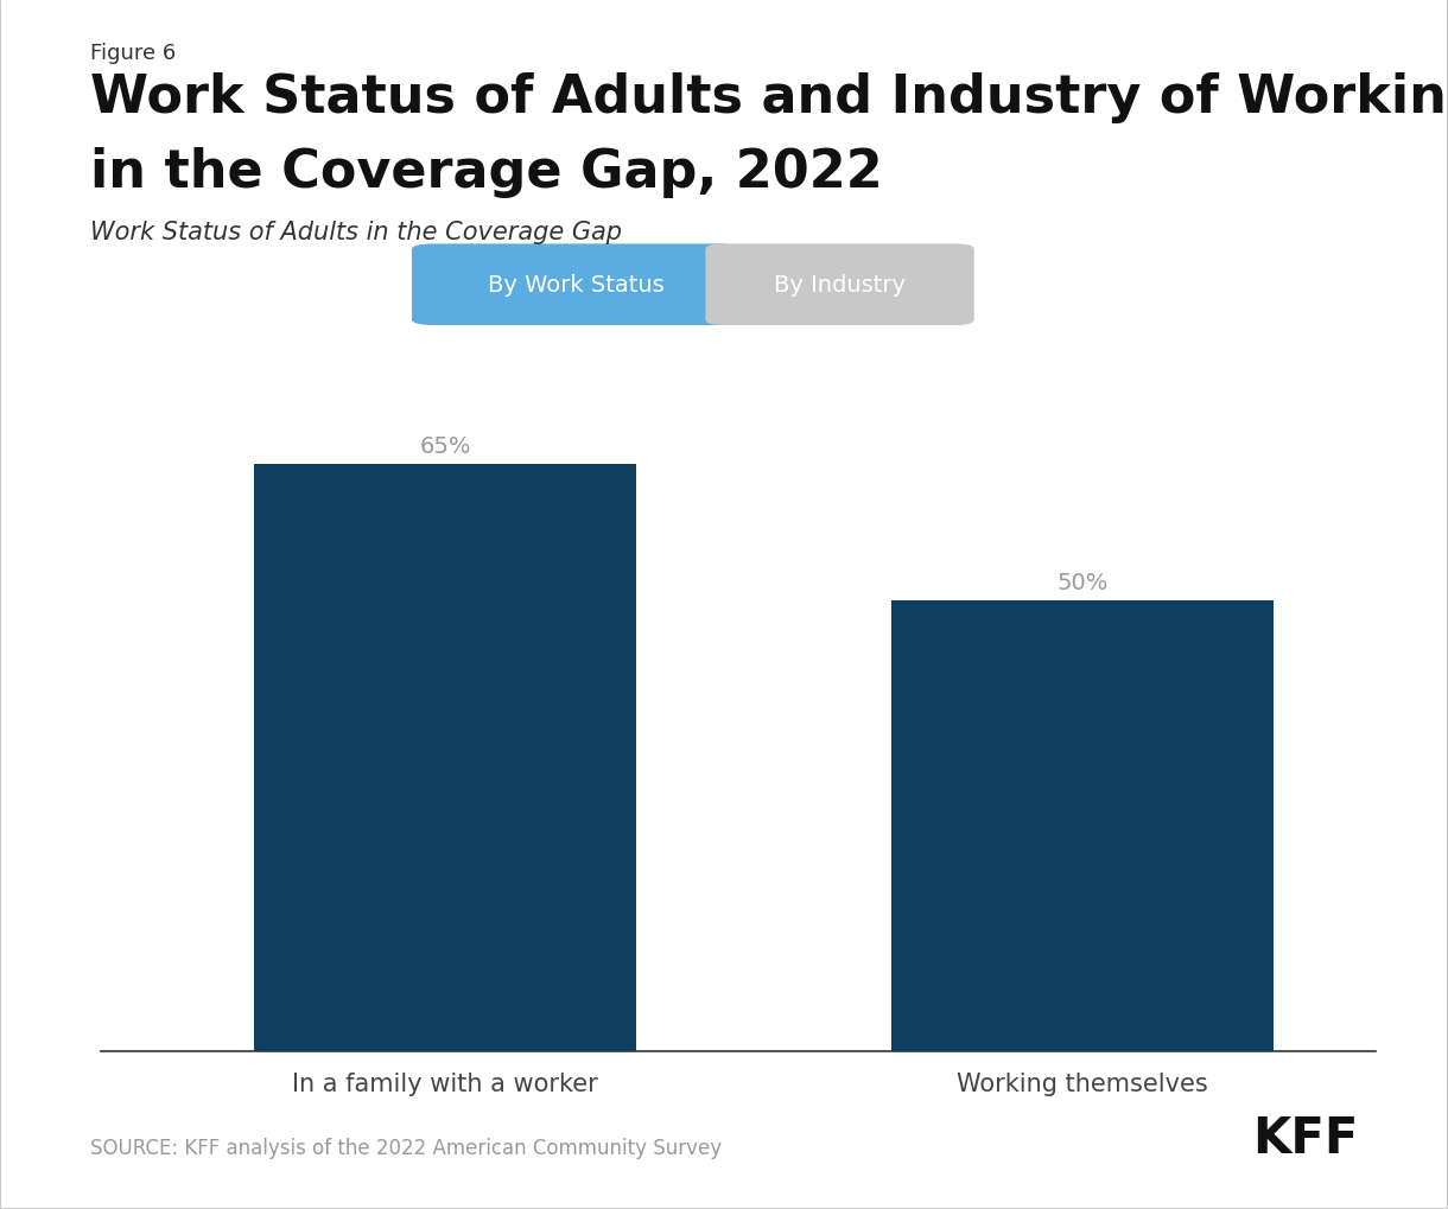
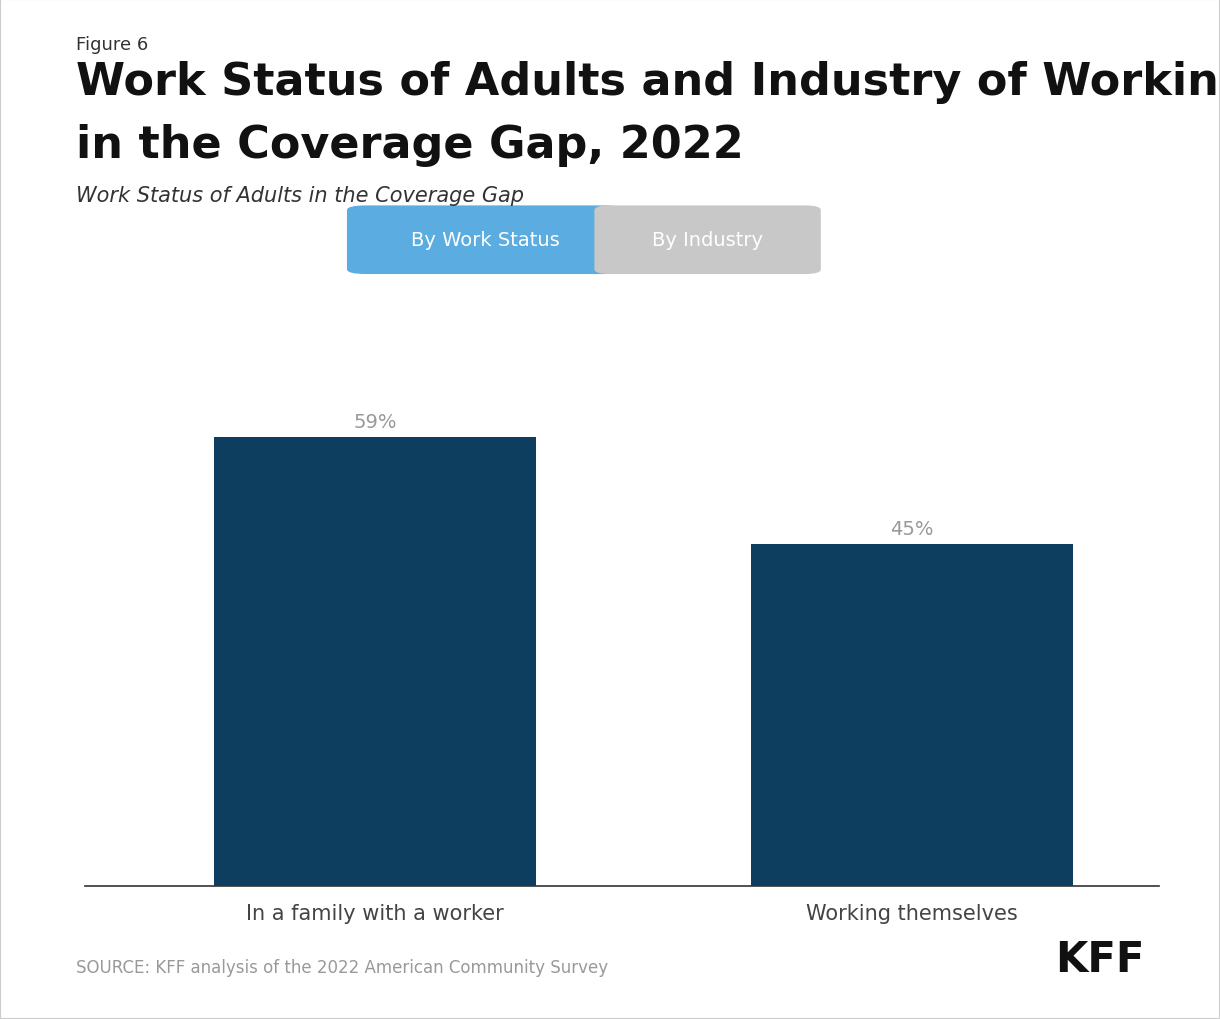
In a family with a worker: 65% -> 59%
Working themselves: 50% -> 45%
